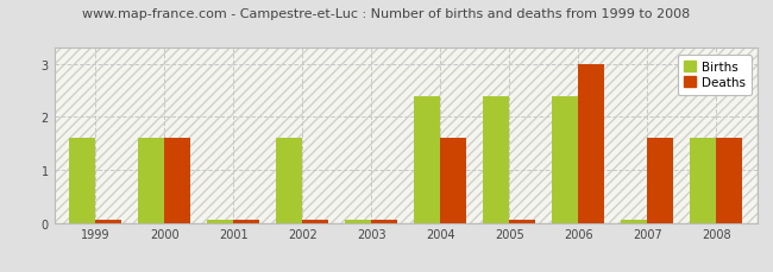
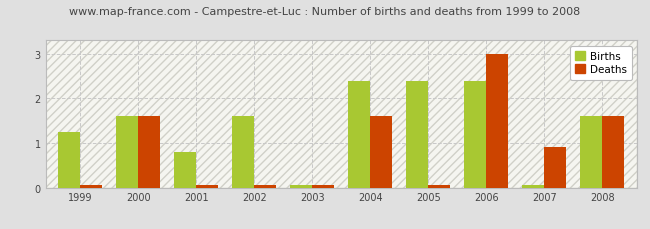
Births/1999: 1.60 -> 1.25
Births/2001: 0.05 -> 0.80
Deaths/2007: 1.60 -> 0.90
